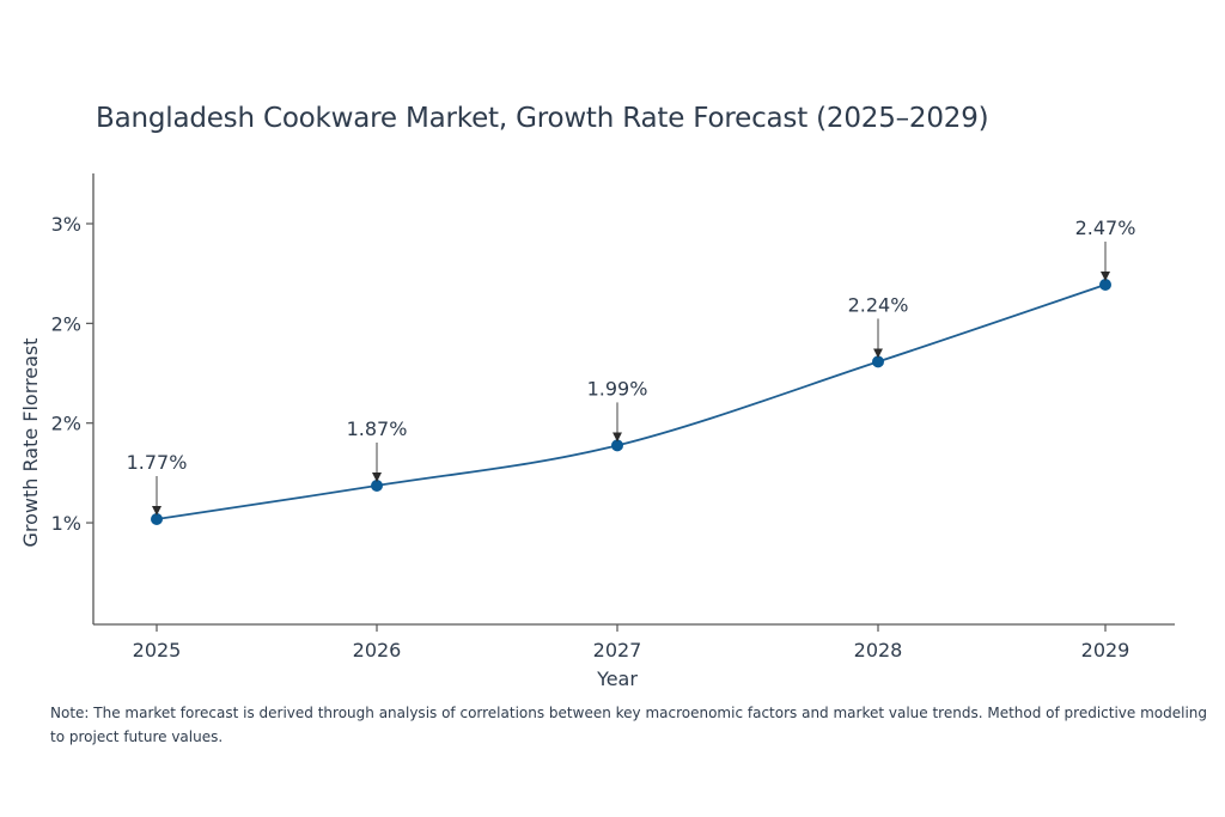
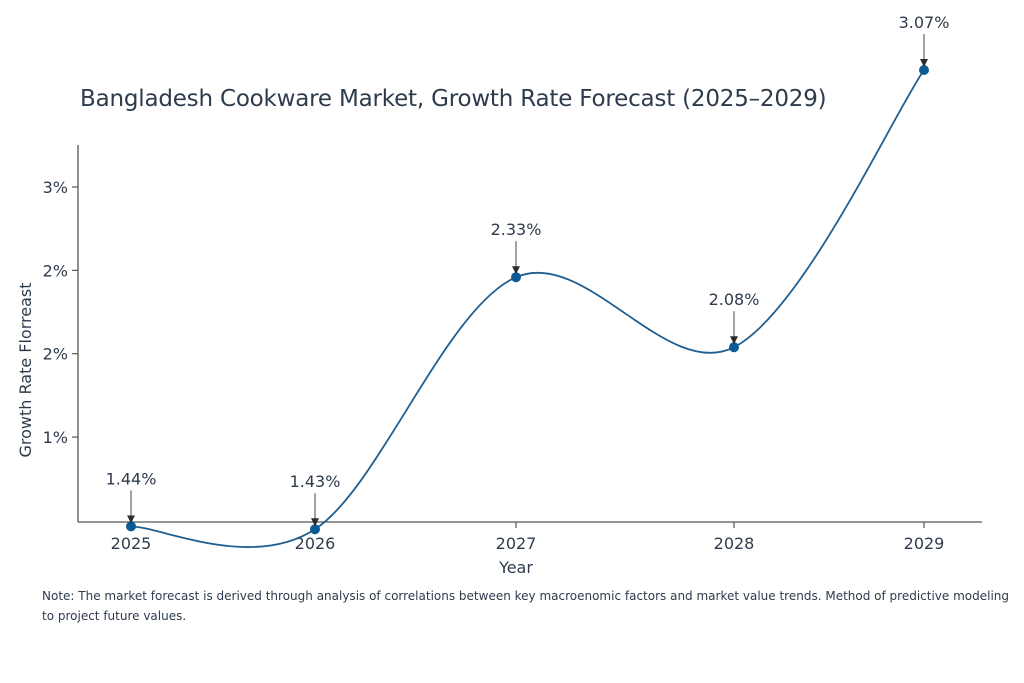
2025: 1.77% -> 1.44%
2026: 1.87% -> 1.43%
2027: 1.99% -> 2.33%
2028: 2.24% -> 2.08%
2029: 2.47% -> 3.07%
